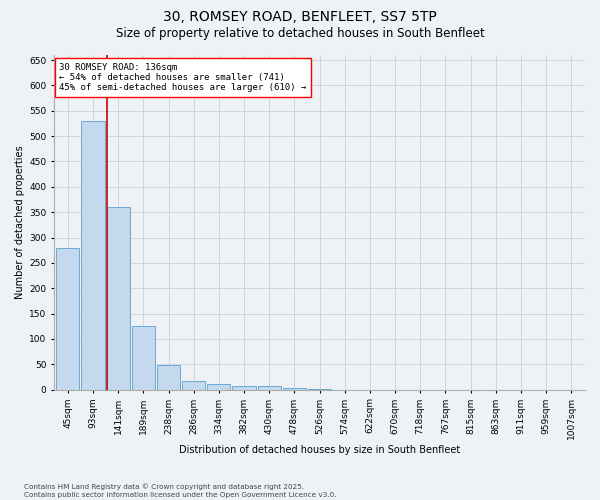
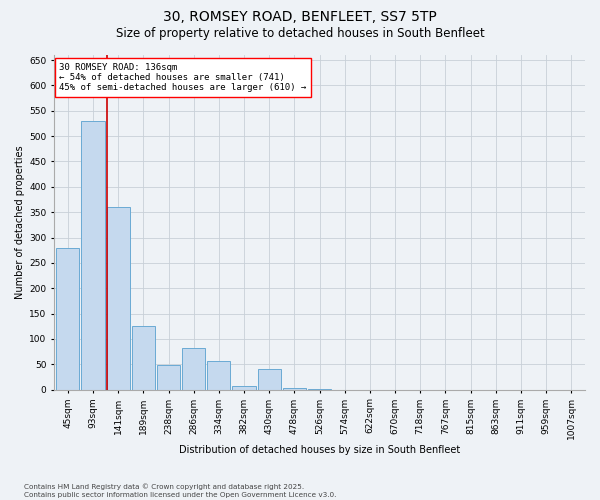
286sqm: 18 -> 82
334sqm: 12 -> 56
430sqm: 7 -> 40
